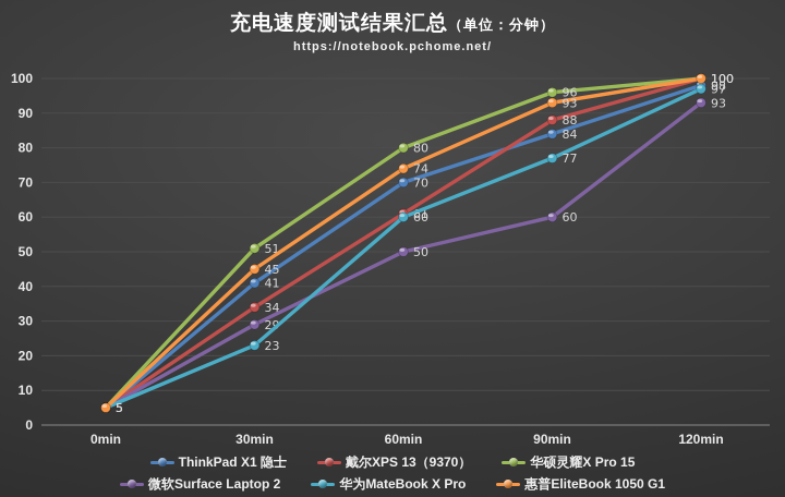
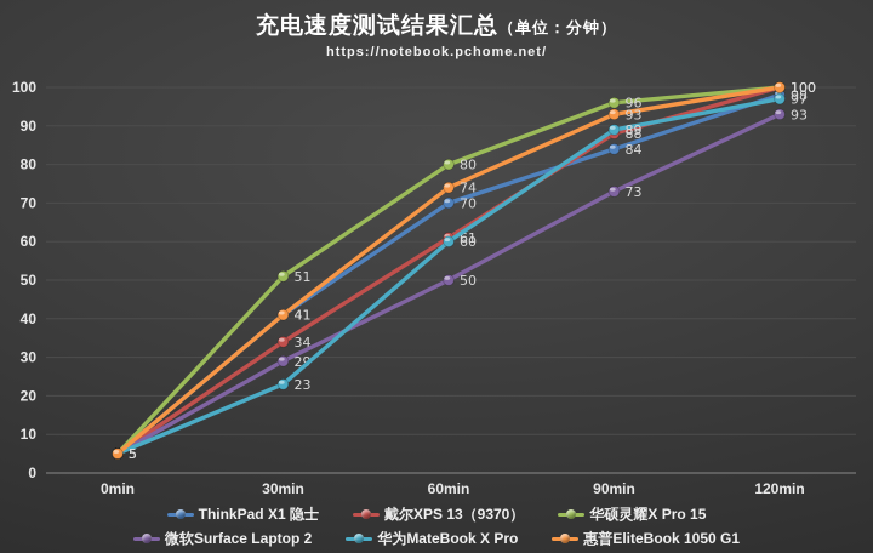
惠普EliteBook 1050 G1/30min: 45 -> 41
微软Surface Laptop 2/90min: 60 -> 73
华为MateBook X Pro/90min: 77 -> 89
